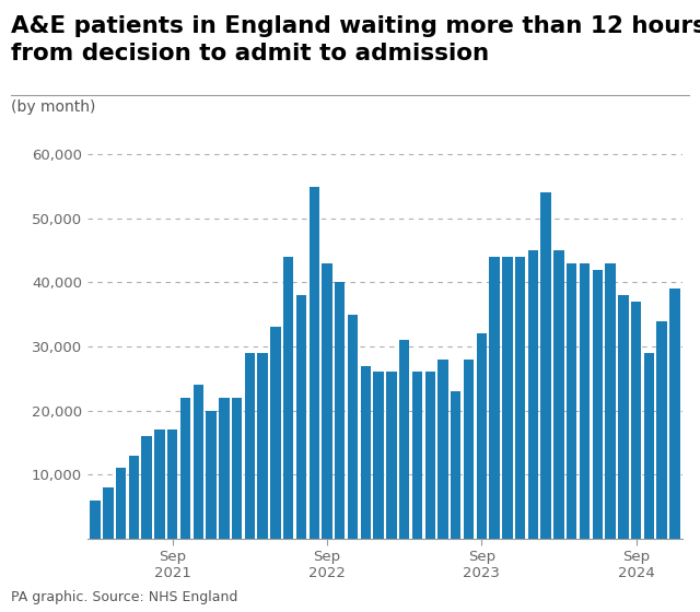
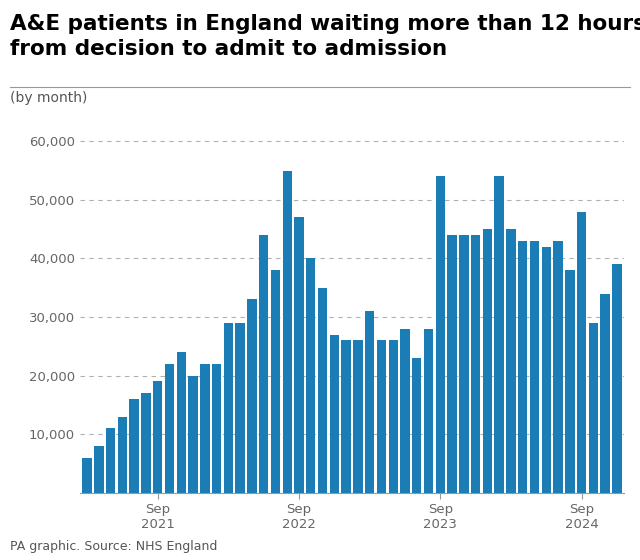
Sep 2021: 17,000 -> 19,000
Sep 2022: 43,000 -> 47,000
Sep 2023: 32,000 -> 54,000
Sep 2024: 37,000 -> 48,000
